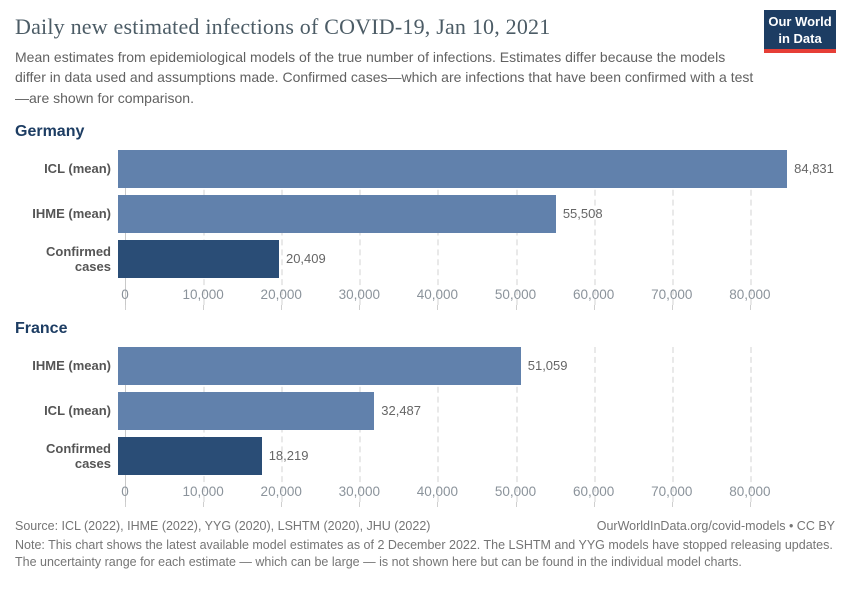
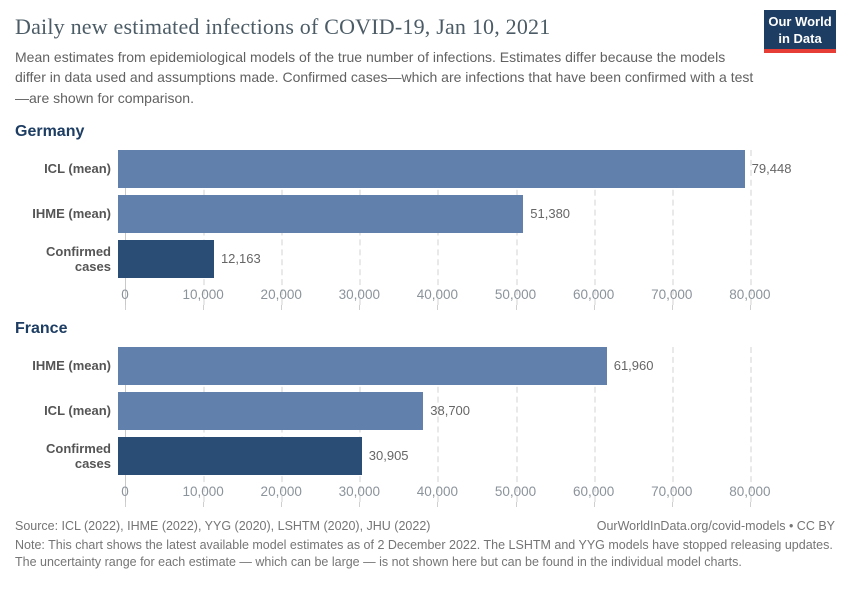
Germany/ICL (mean): 84,831 -> 79,448
Germany/IHME (mean): 55,508 -> 51,380
Germany/Confirmed cases: 20,409 -> 12,163
France/IHME (mean): 51,059 -> 61,960
France/ICL (mean): 32,487 -> 38,700
France/Confirmed cases: 18,219 -> 30,905
